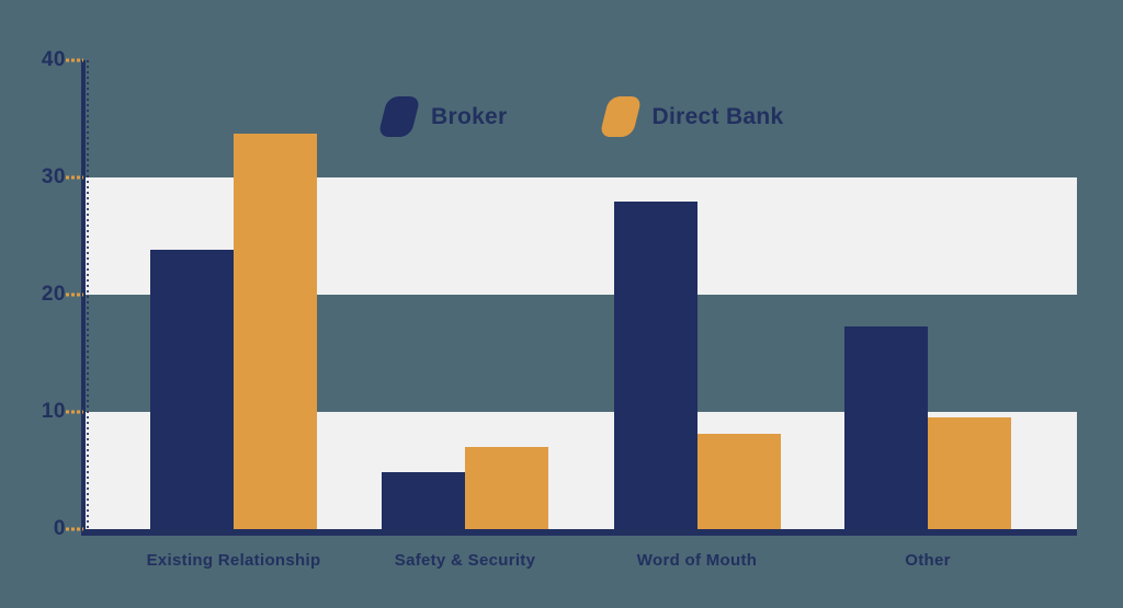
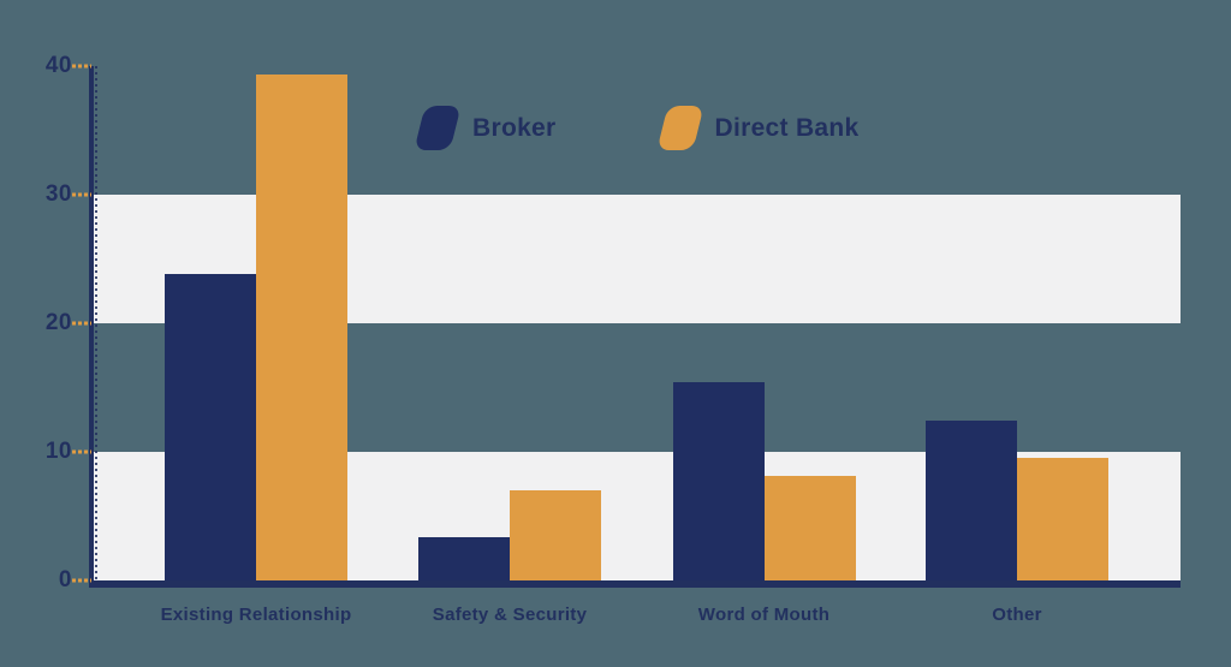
Direct Bank/Existing Relationship: 33.7 -> 39.3
Broker/Safety & Security: 4.9 -> 3.4
Broker/Word of Mouth: 27.9 -> 15.4
Broker/Other: 17.3 -> 12.4
